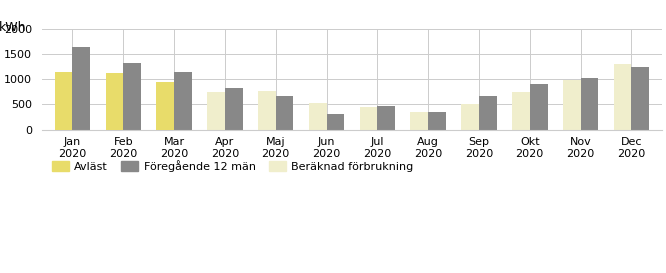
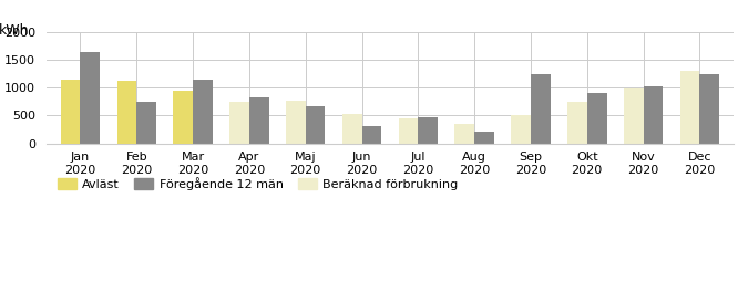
Föregående 12 män/Feb 2020: 1330 -> 740
Föregående 12 män/Aug 2020: 360 -> 220
Föregående 12 män/Sep 2020: 670 -> 1240
